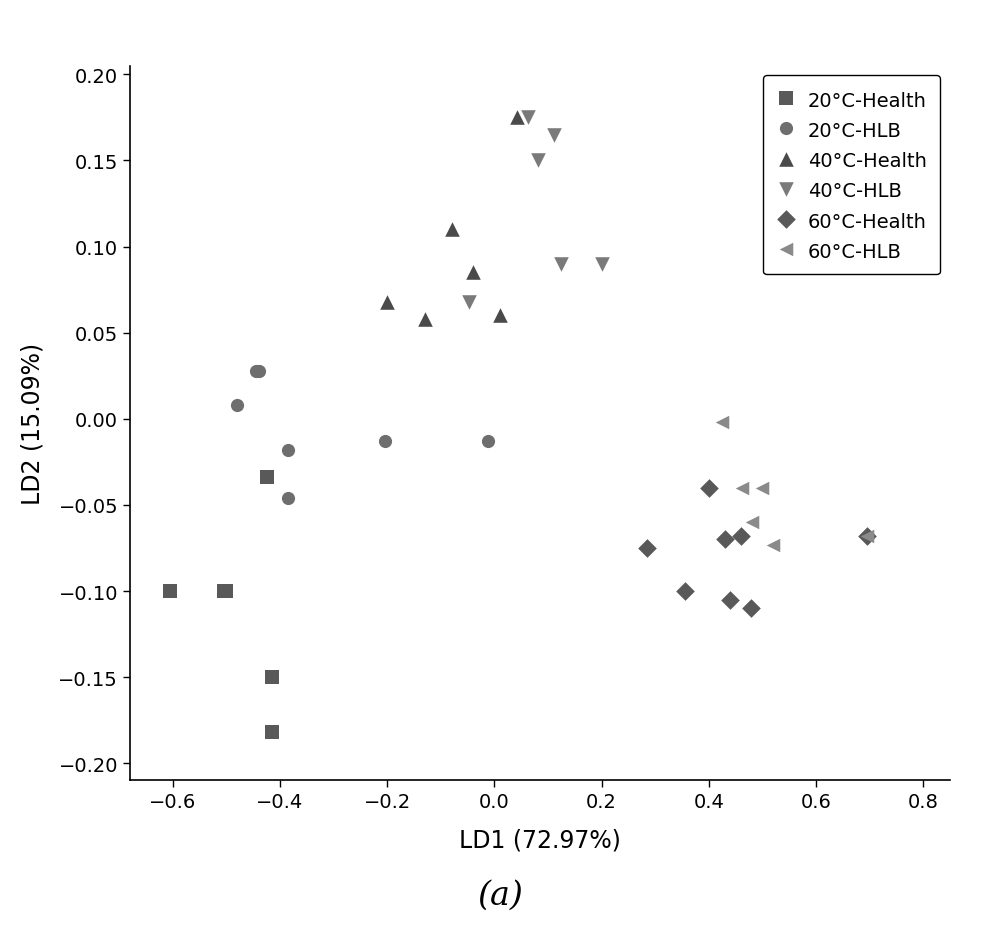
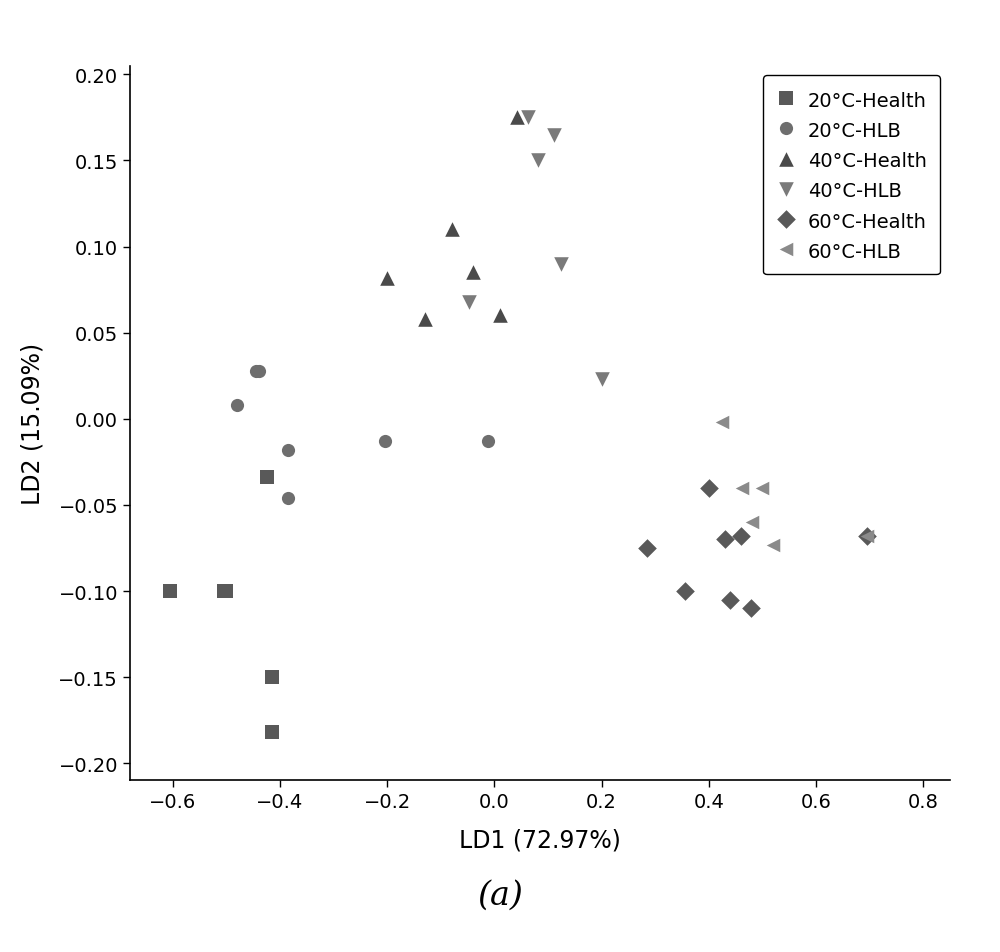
40°C-Health/−0.2: 0.068 -> 0.082
40°C-HLB/0.2: 0.090 -> 0.023
